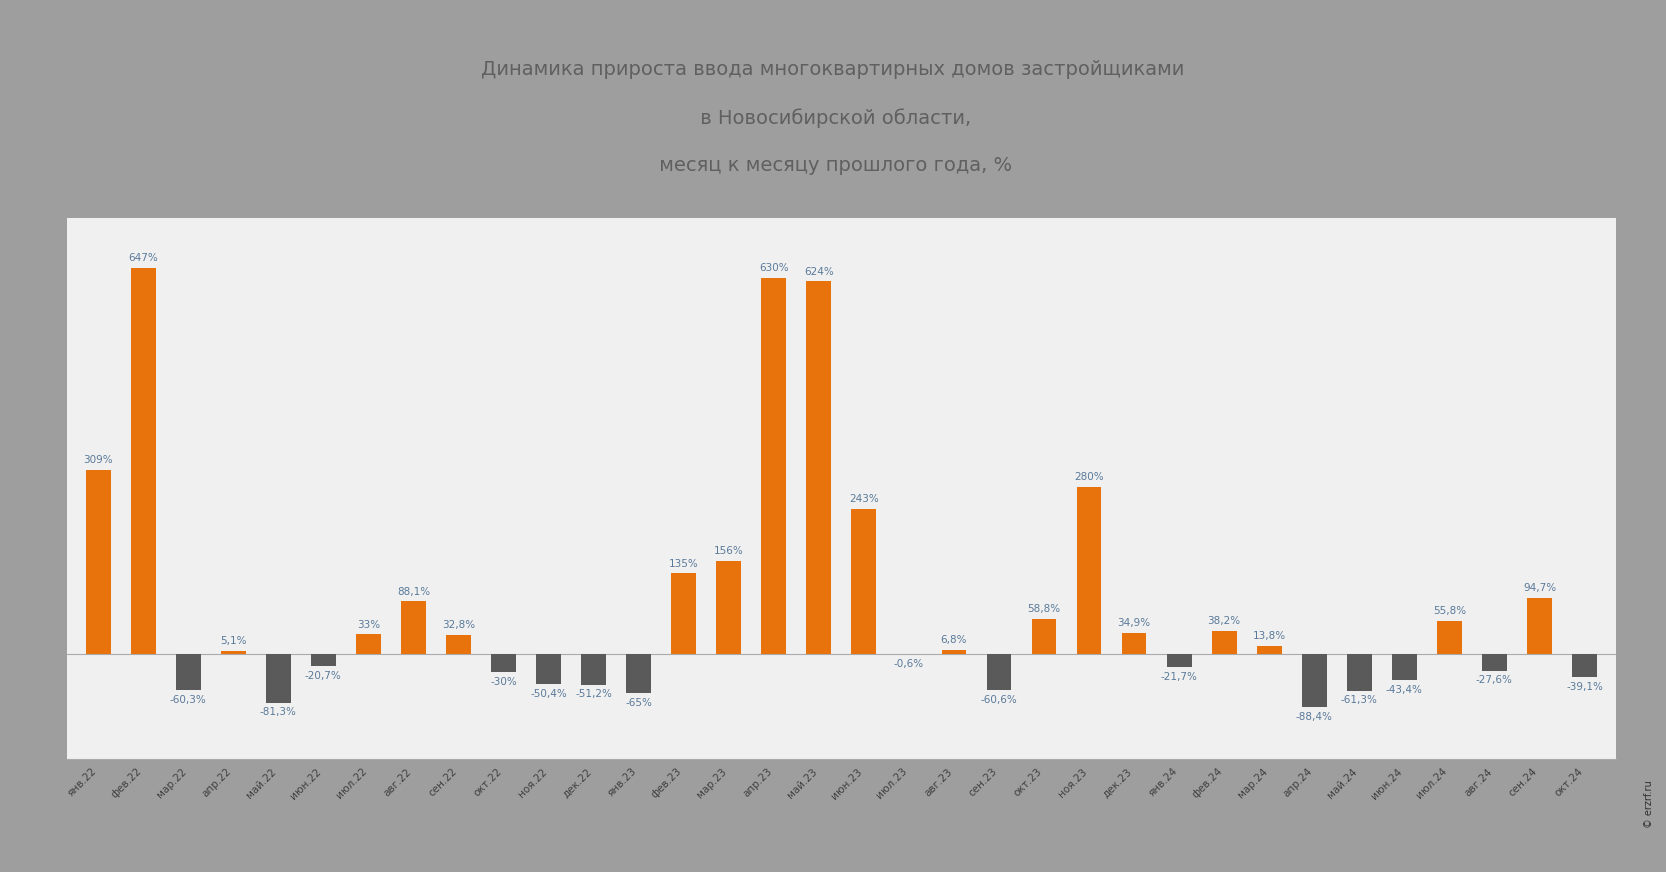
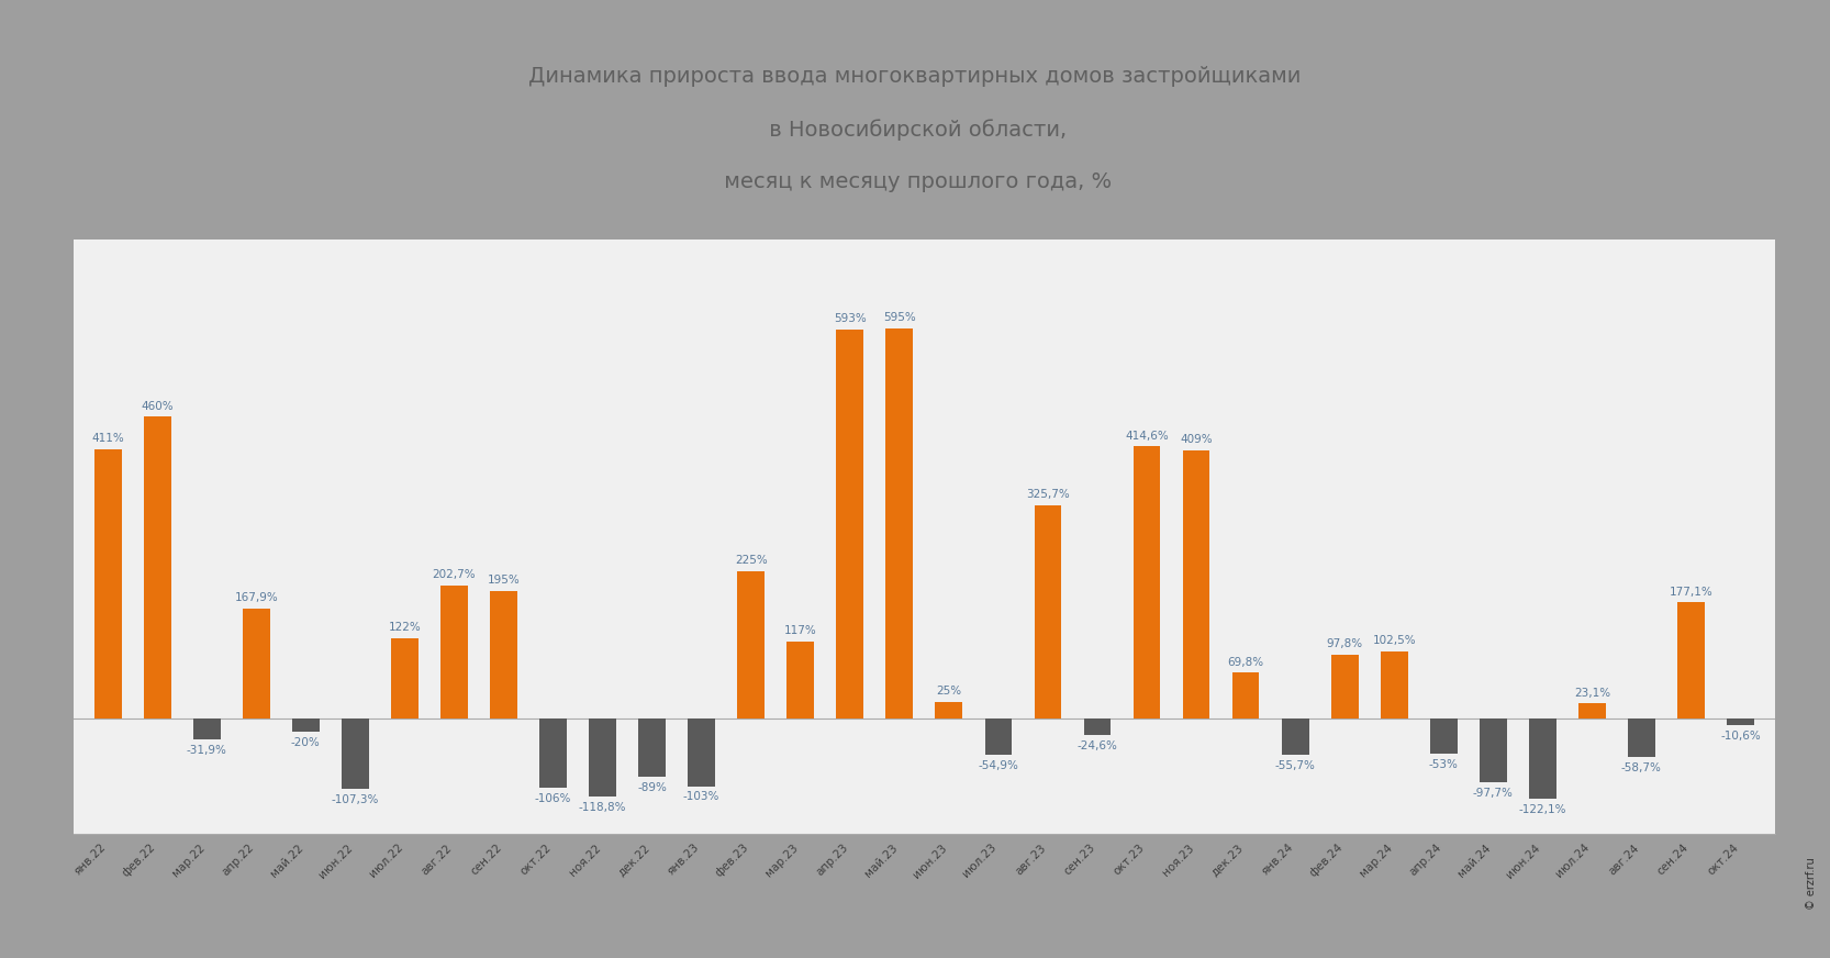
янв.22: 309% -> 411%
фев.22: 647% -> 460%
мар.22: -60,3% -> -31,9%
апр.22: 5,1% -> 167,9%
май.22: -81,3% -> -20%
июн.22: -20,7% -> -107,3%
июл.22: 33% -> 122%
авг.22: 88,1% -> 202,7%
сен.22: 32,8% -> 195%
окт.22: -30% -> -106%
ноя.22: -50,4% -> -118,8%
дек.22: -51,2% -> -89%
янв.23: -65% -> -103%
фев.23: 135% -> 225%
мар.23: 156% -> 117%
апр.23: 630% -> 593%
май.23: 624% -> 595%
июн.23: 243% -> 25%
июл.23: -0,6% -> -54,9%
авг.23: 6,8% -> 325,7%
сен.23: -60,6% -> -24,6%
окт.23: 58,8% -> 414,6%
ноя.23: 280% -> 409%
дек.23: 34,9% -> 69,8%
янв.24: -21,7% -> -55,7%
фев.24: 38,2% -> 97,8%
мар.24: 13,8% -> 102,5%
апр.24: -88,4% -> -53%
май.24: -61,3% -> -97,7%
июн.24: -43,4% -> -122,1%
июл.24: 55,8% -> 23,1%
авг.24: -27,6% -> -58,7%
сен.24: 94,7% -> 177,1%
окт.24: -39,1% -> -10,6%
